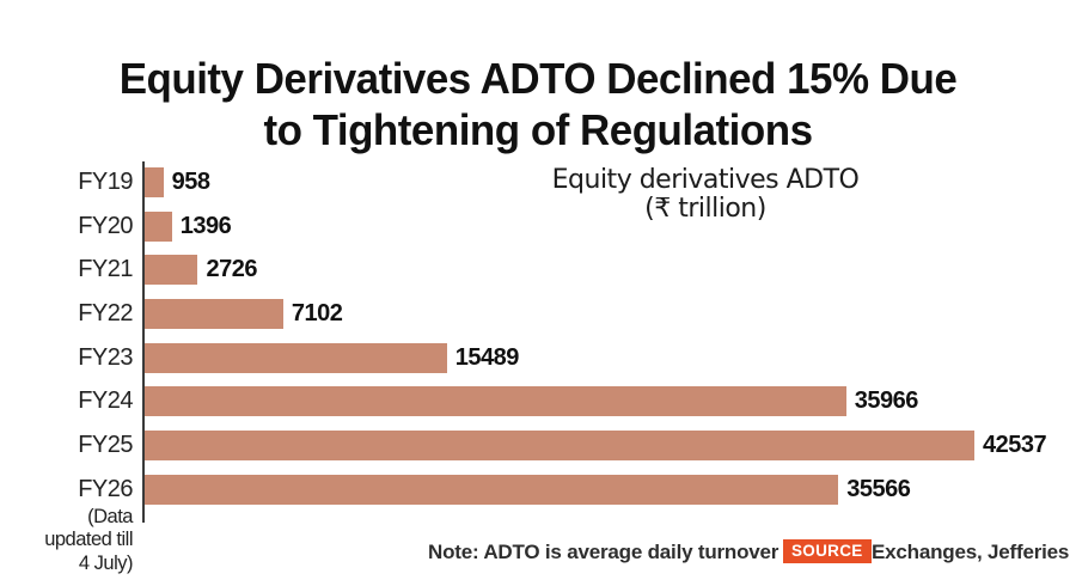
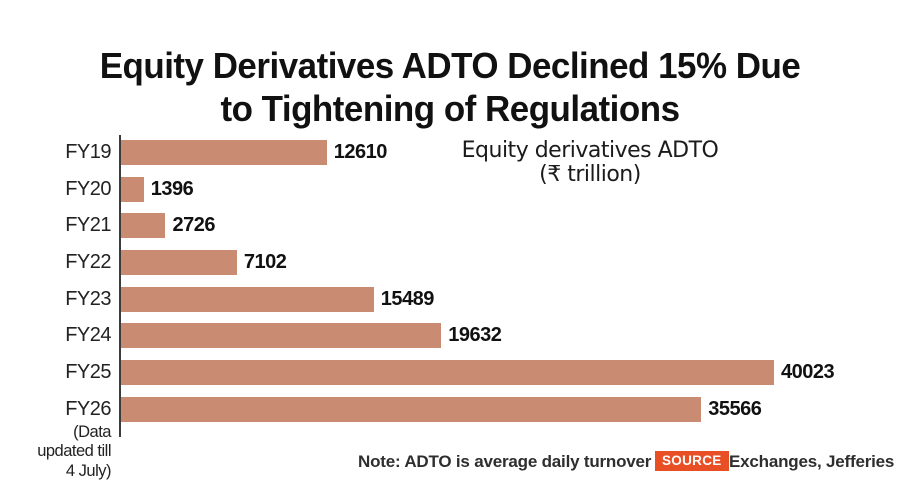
FY19: 958 -> 12610
FY24: 35966 -> 19632
FY25: 42537 -> 40023
